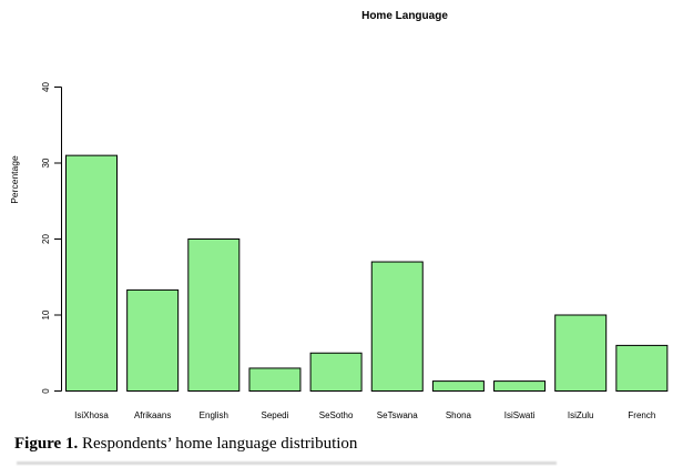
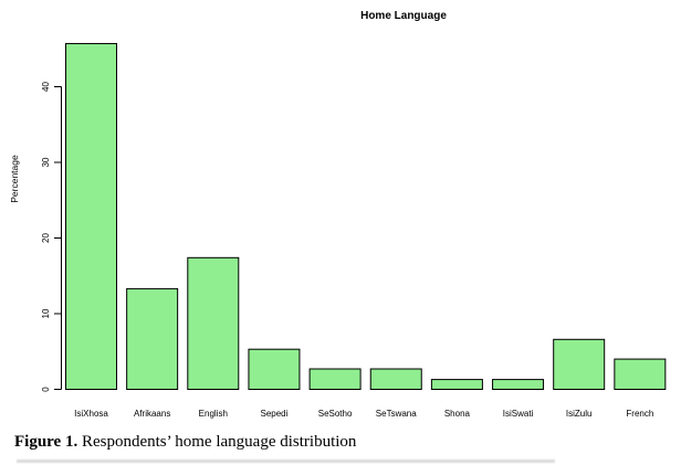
IsiXhosa: 31 -> 46
English: 20 -> 17
Sepedi: 3 -> 5
SeSotho: 5 -> 3
SeTswana: 17 -> 3
IsiZulu: 10 -> 7
French: 6 -> 4
